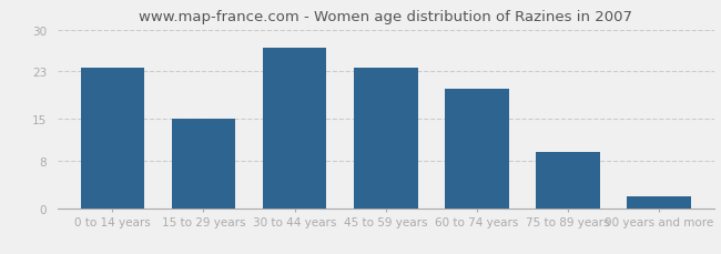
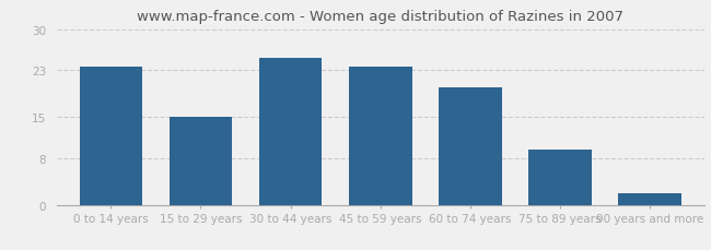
30 to 44 years: 27.0 -> 25.0
